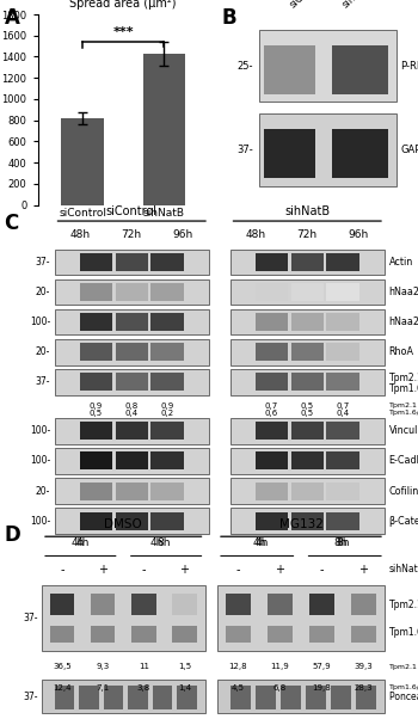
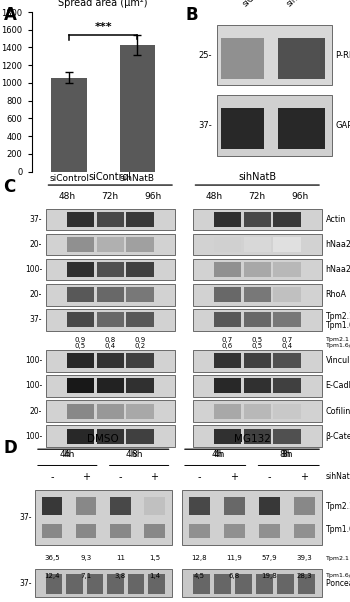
siControl: 820 -> 1060
